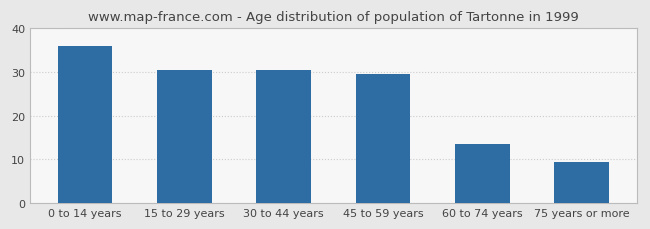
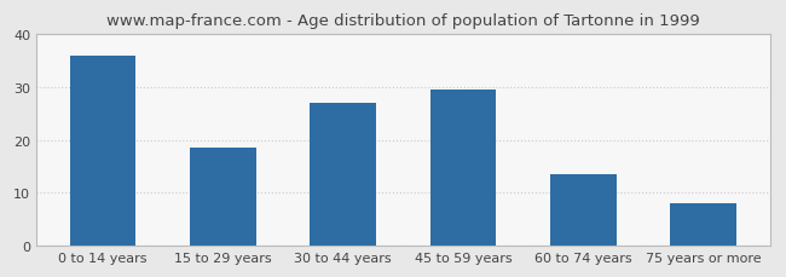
15 to 29 years: 30.5 -> 18.5
30 to 44 years: 30.5 -> 27.0
75 years or more: 9.5 -> 8.0
